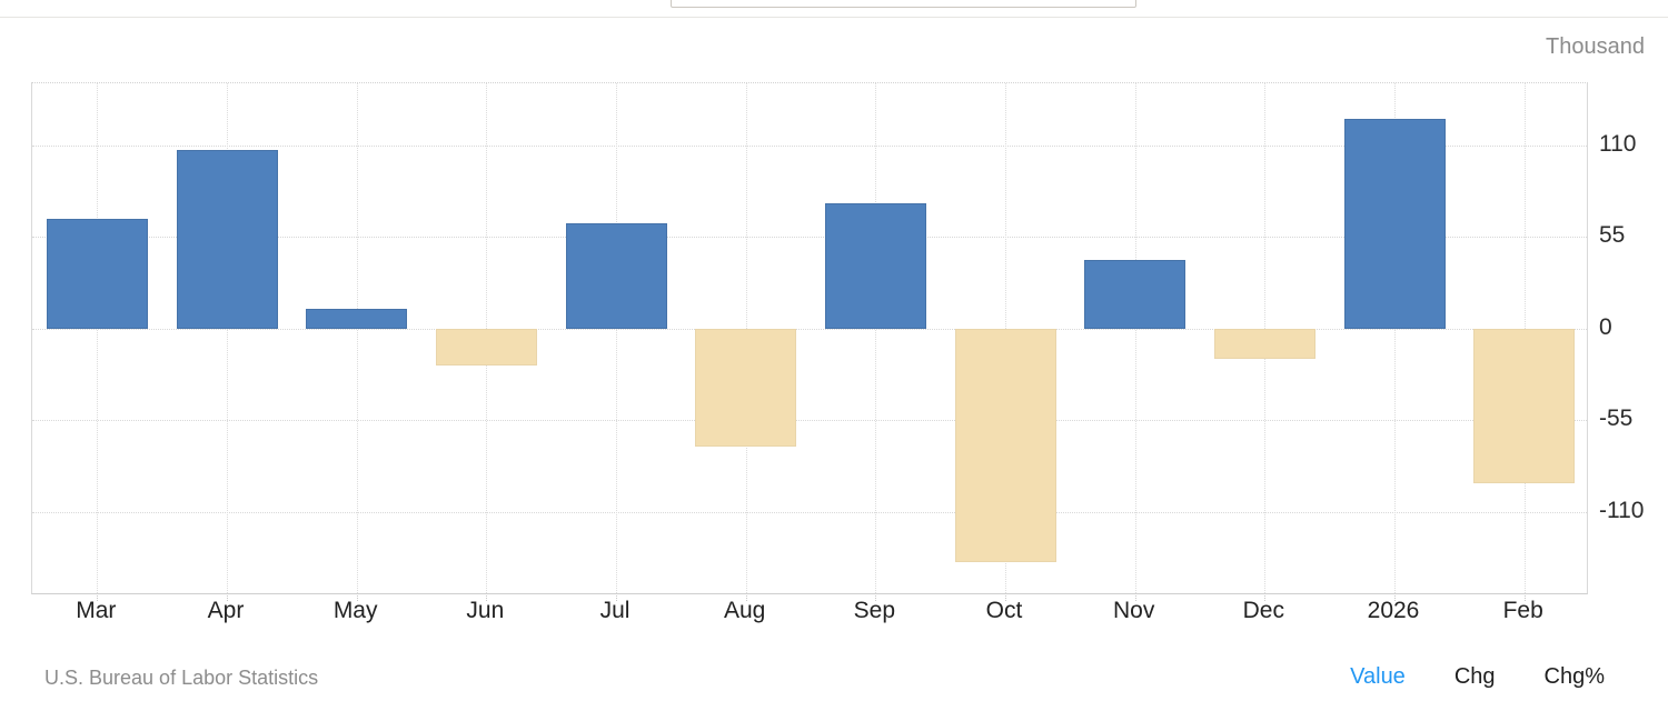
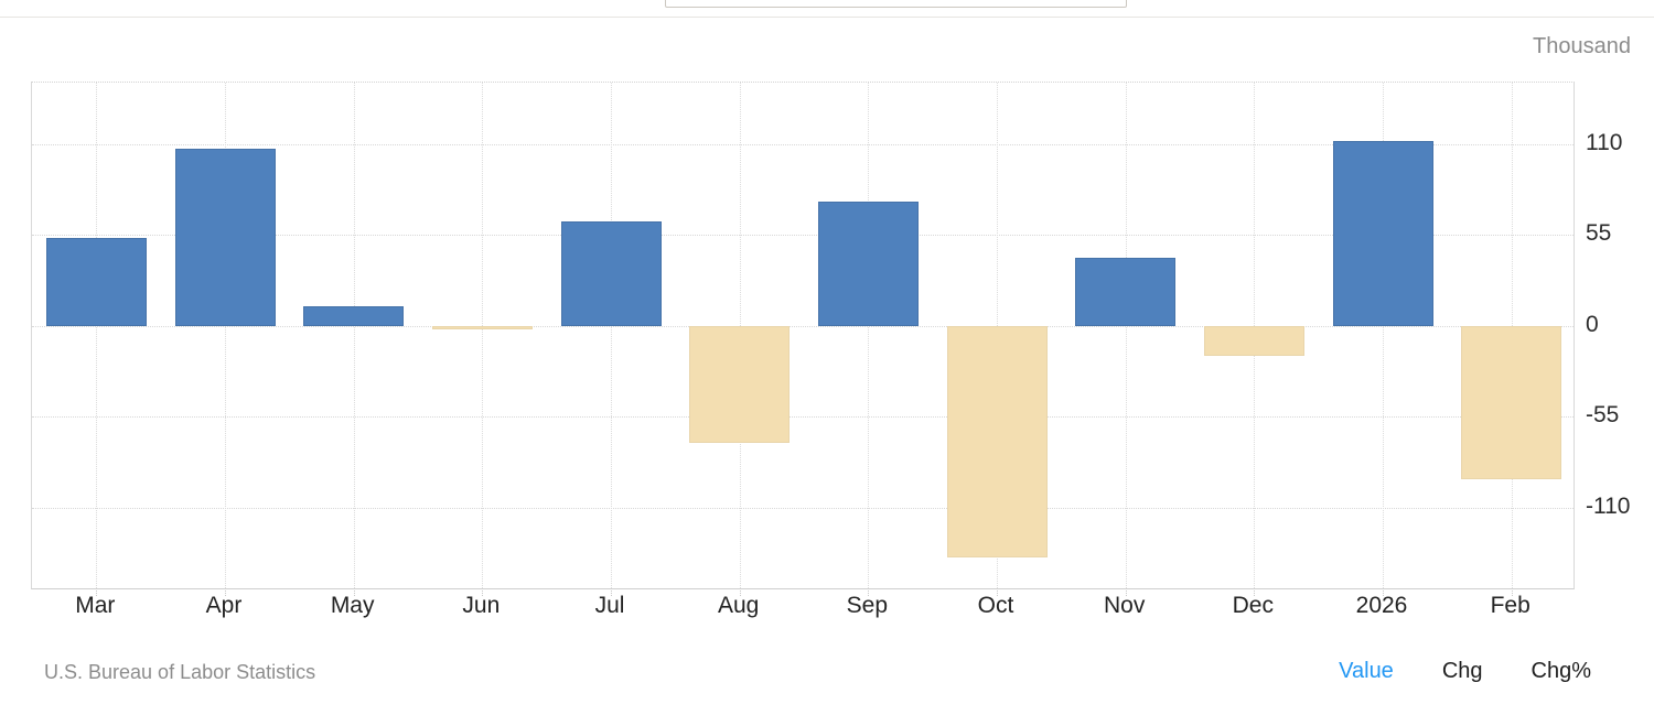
Mar: 66 -> 53
Jun: -22 -> -2
2026: 126 -> 112
